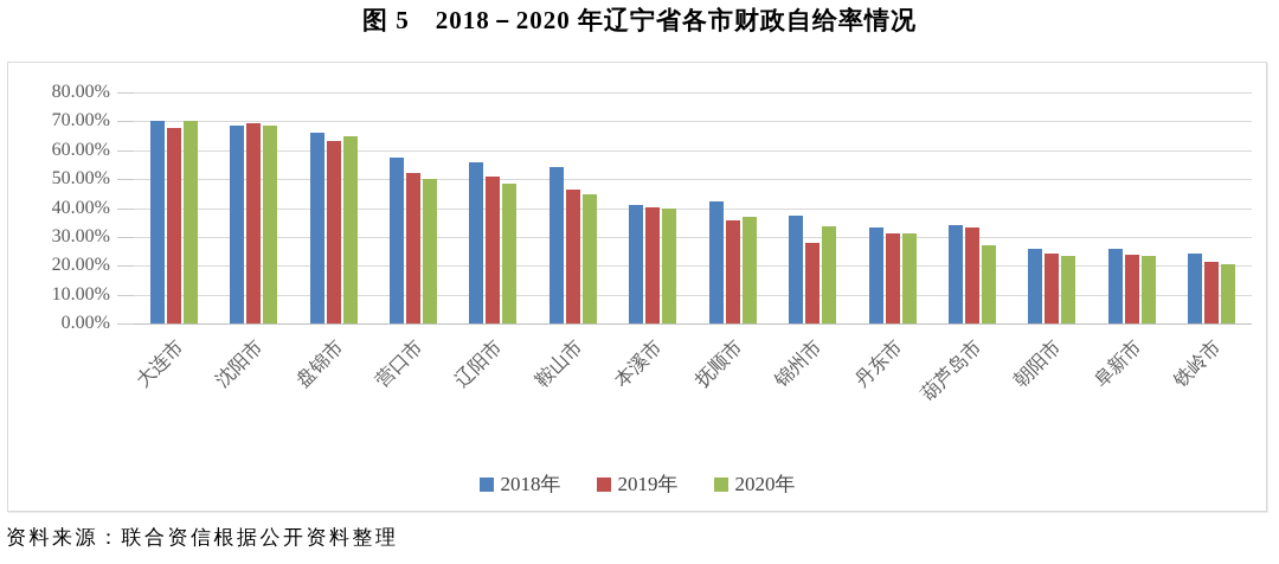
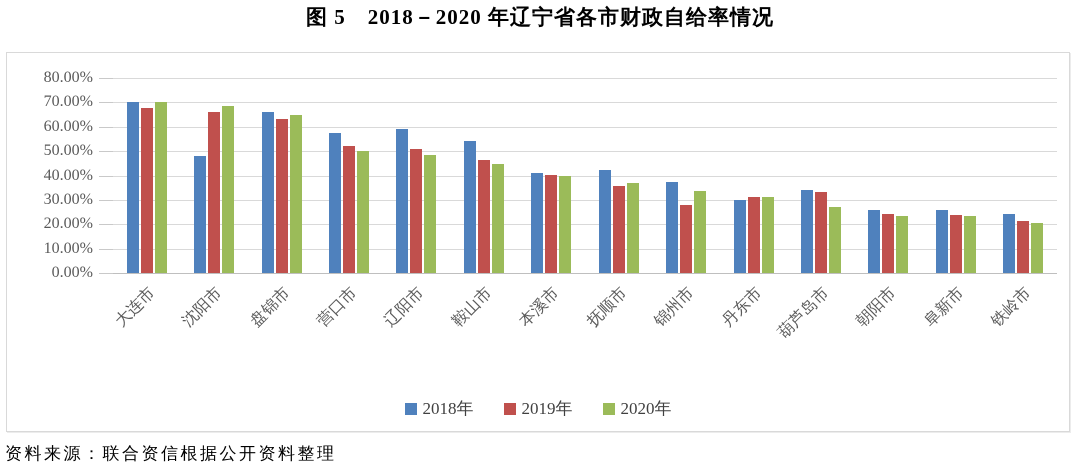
2018年/沈阳市: 69% -> 48%
2019年/沈阳市: 70% -> 66%
2018年/辽阳市: 56% -> 59%
2018年/丹东市: 33% -> 30%
